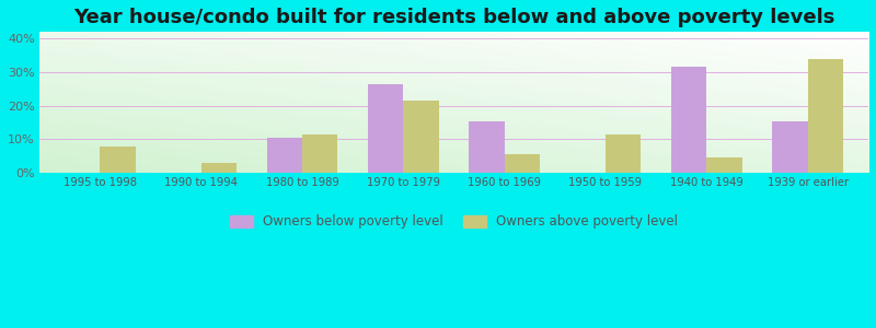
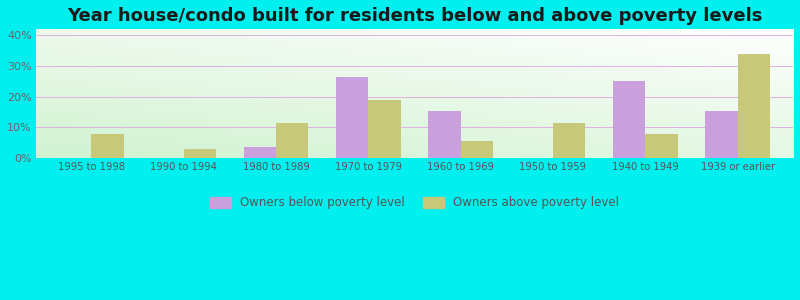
Owners below poverty level/1980 to 1989: 10.5% -> 3.5%
Owners above poverty level/1970 to 1979: 21.5% -> 19.0%
Owners below poverty level/1940 to 1949: 31.5% -> 25.0%
Owners above poverty level/1940 to 1949: 4.5% -> 8.0%
